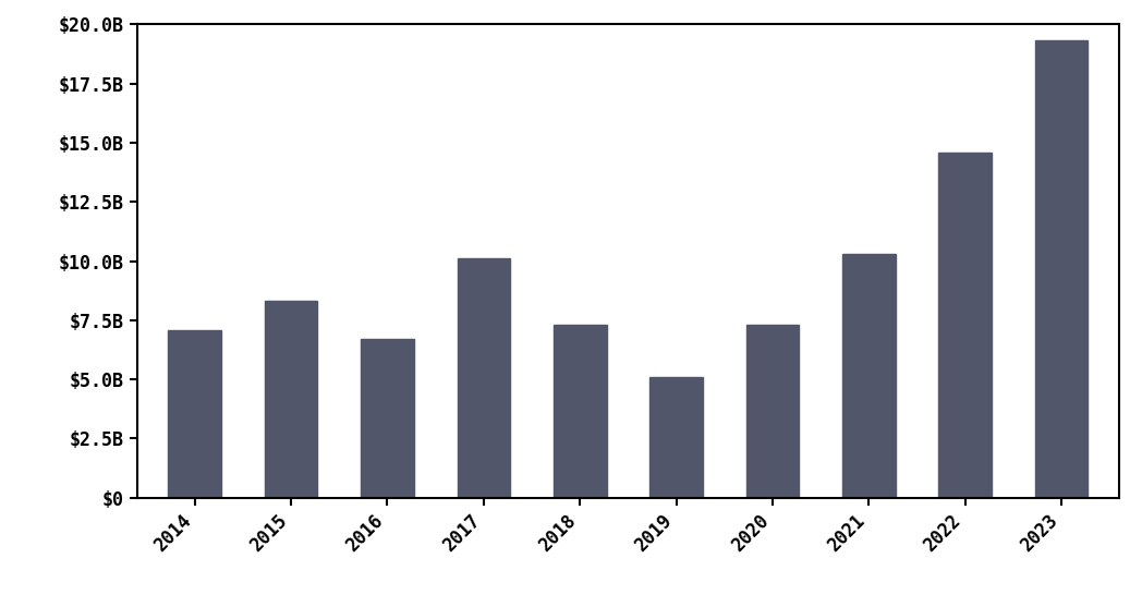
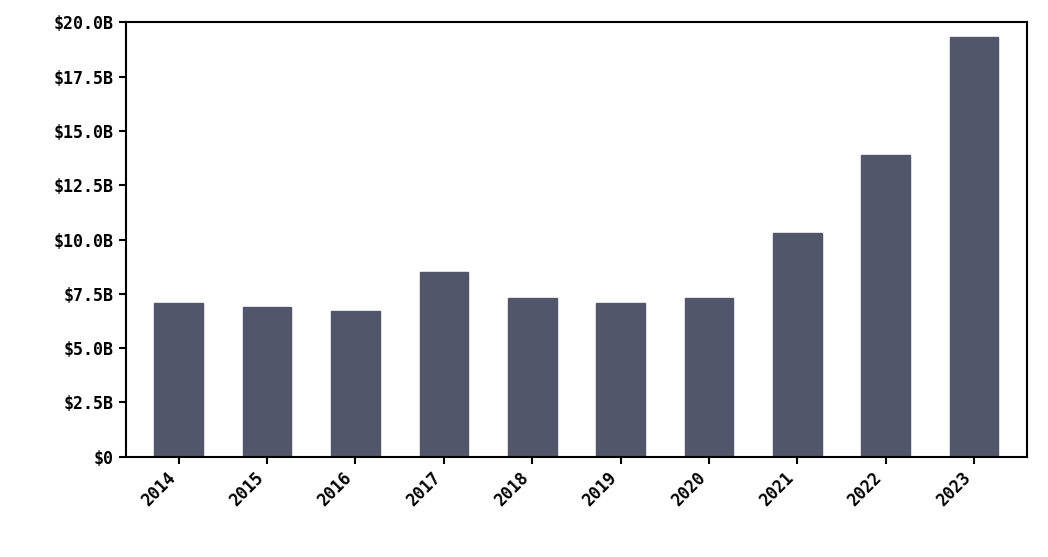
2015: $8.3B -> $6.9B
2017: $10.1B -> $8.5B
2019: $5.1B -> $7.1B
2022: $14.6B -> $13.9B
